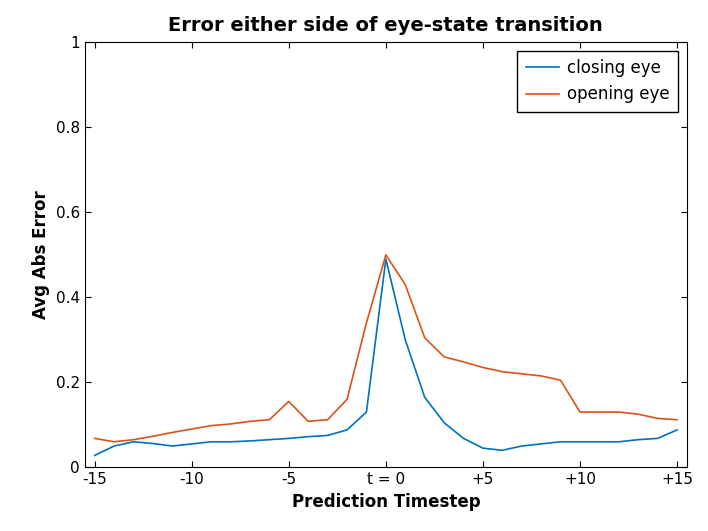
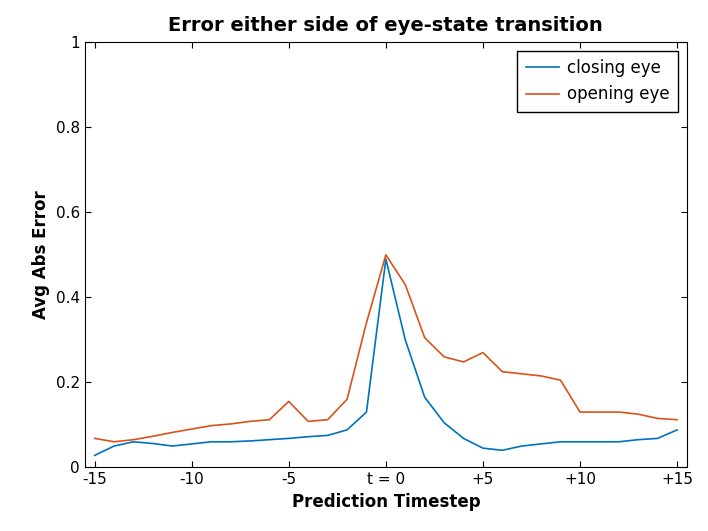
opening eye/+5: 0.235 -> 0.270
